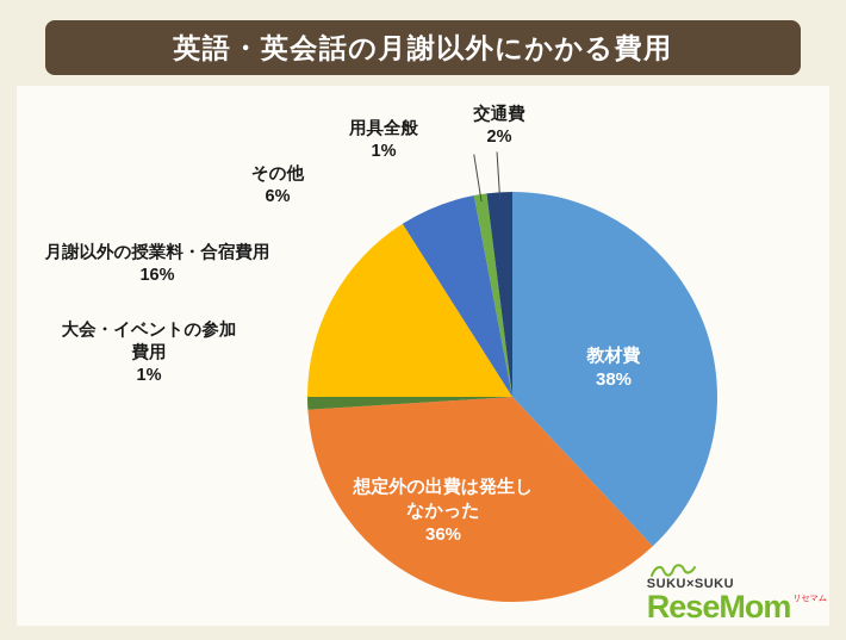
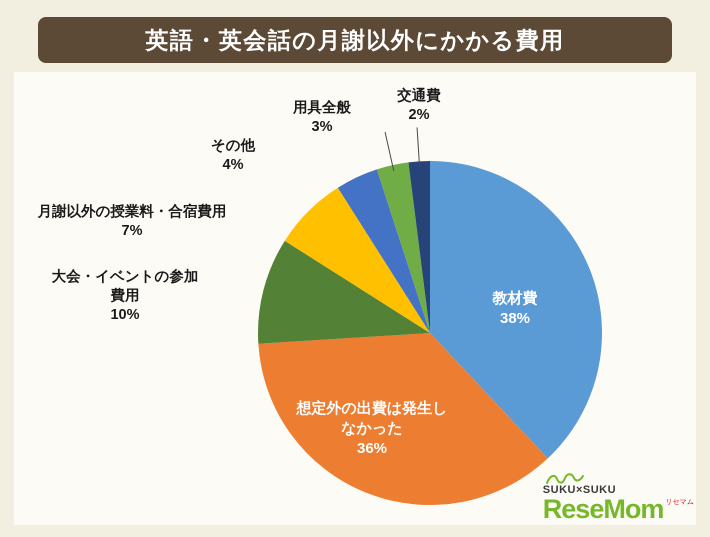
大会・イベントの参加費用: 1% -> 10%
月謝以外の授業料・合宿費用: 16% -> 7%
その他: 6% -> 4%
用具全般: 1% -> 3%
